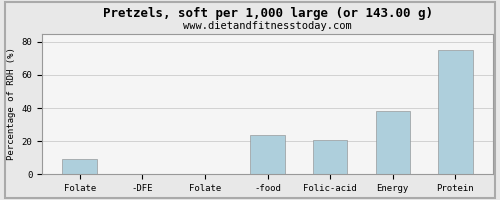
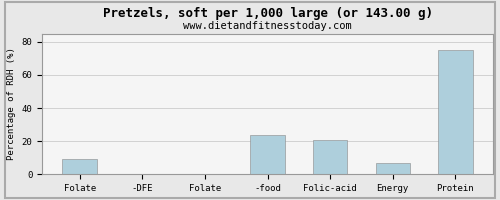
Energy: 38 -> 7
